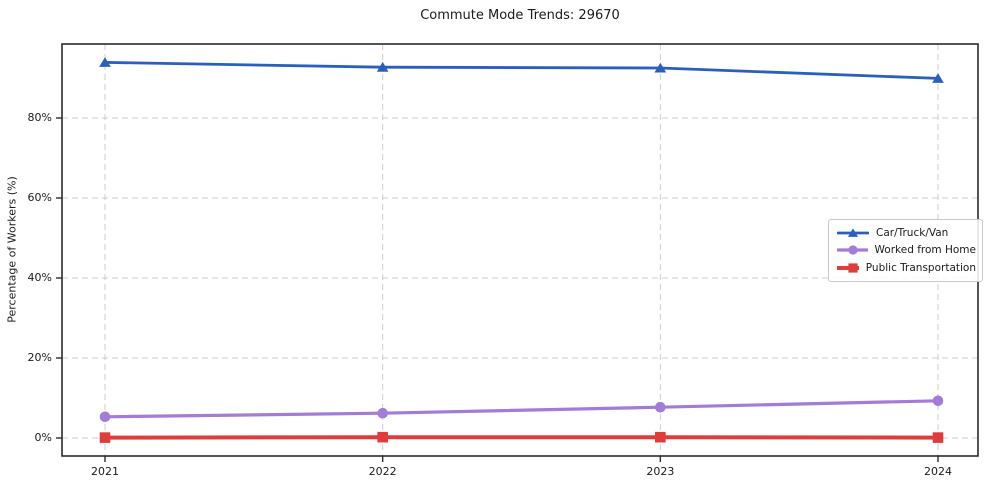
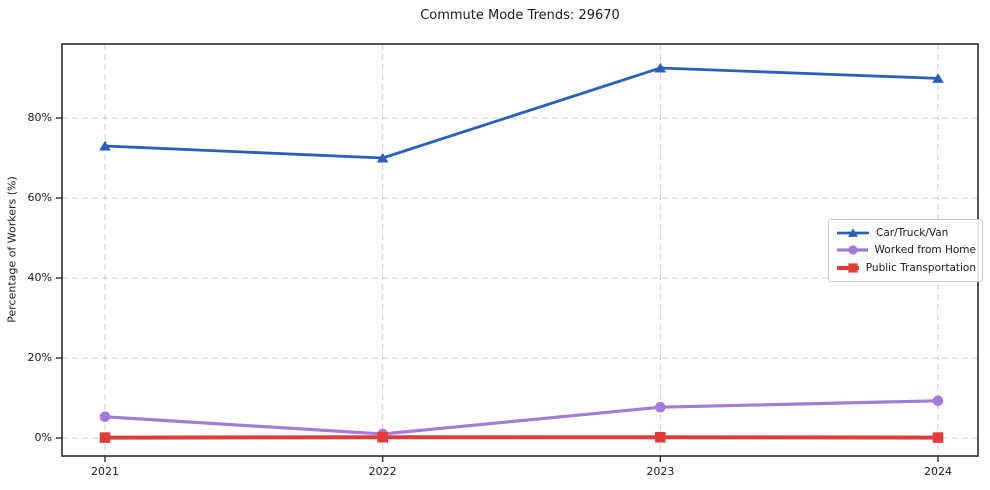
Car/Truck/Van/2021: 94% -> 73%
Car/Truck/Van/2022: 93% -> 70%
Worked from Home/2022: 6% -> 1%
